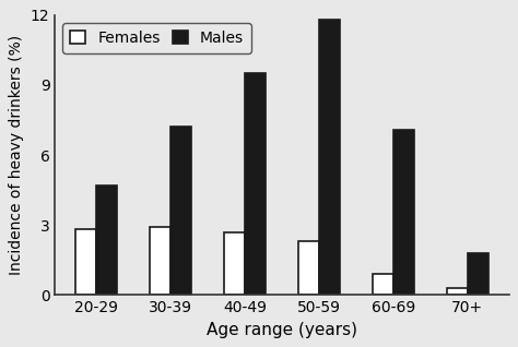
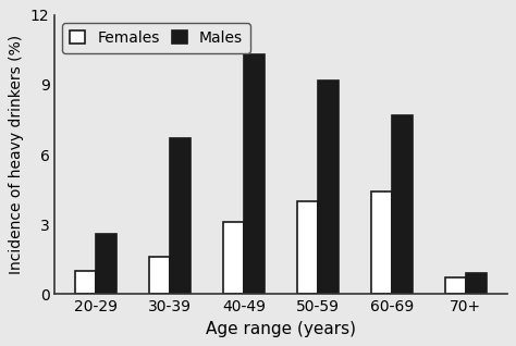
Females/20-29: 2.8 -> 1.0
Males/20-29: 4.7 -> 2.6
Females/30-39: 2.9 -> 1.6
Males/30-39: 7.2 -> 6.7
Females/40-49: 2.7 -> 3.1
Males/40-49: 9.5 -> 10.3
Females/50-59: 2.3 -> 4.0
Males/50-59: 11.8 -> 9.2
Females/60-69: 0.9 -> 4.4
Males/60-69: 7.1 -> 7.7
Females/70+: 0.3 -> 0.7
Males/70+: 1.8 -> 0.9
